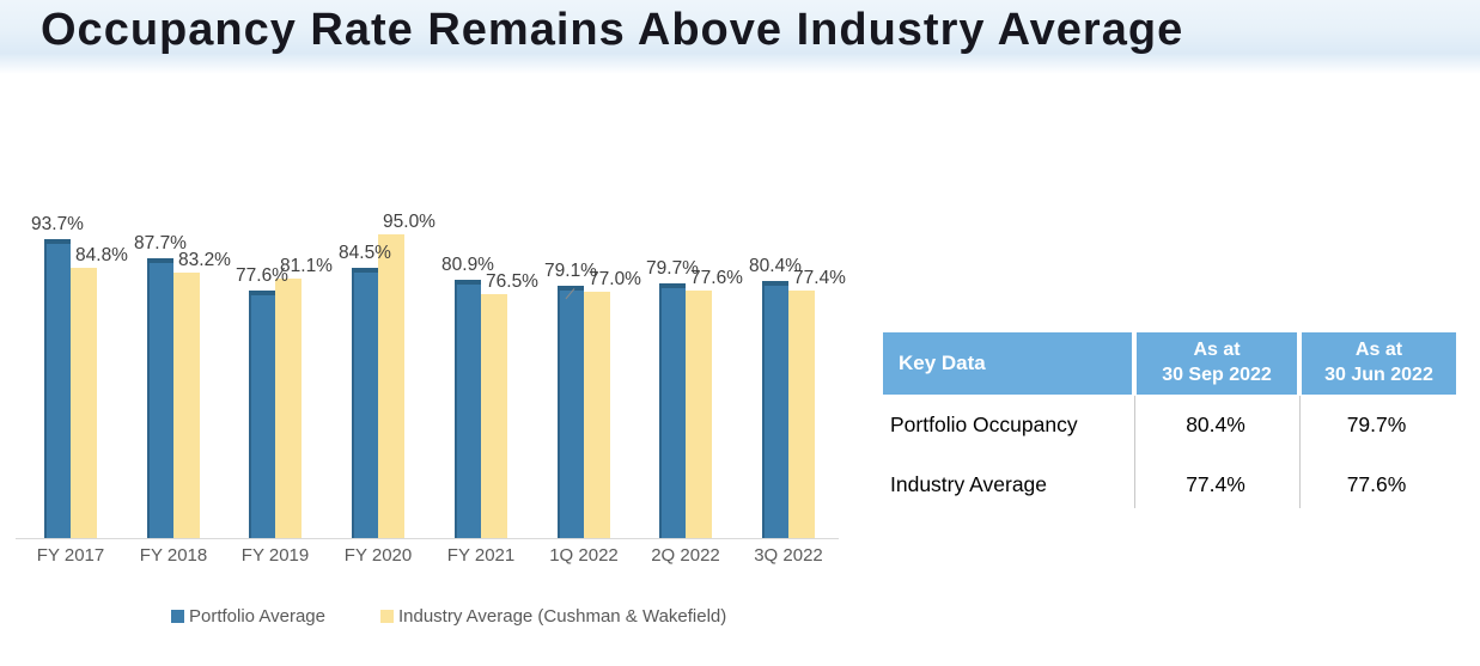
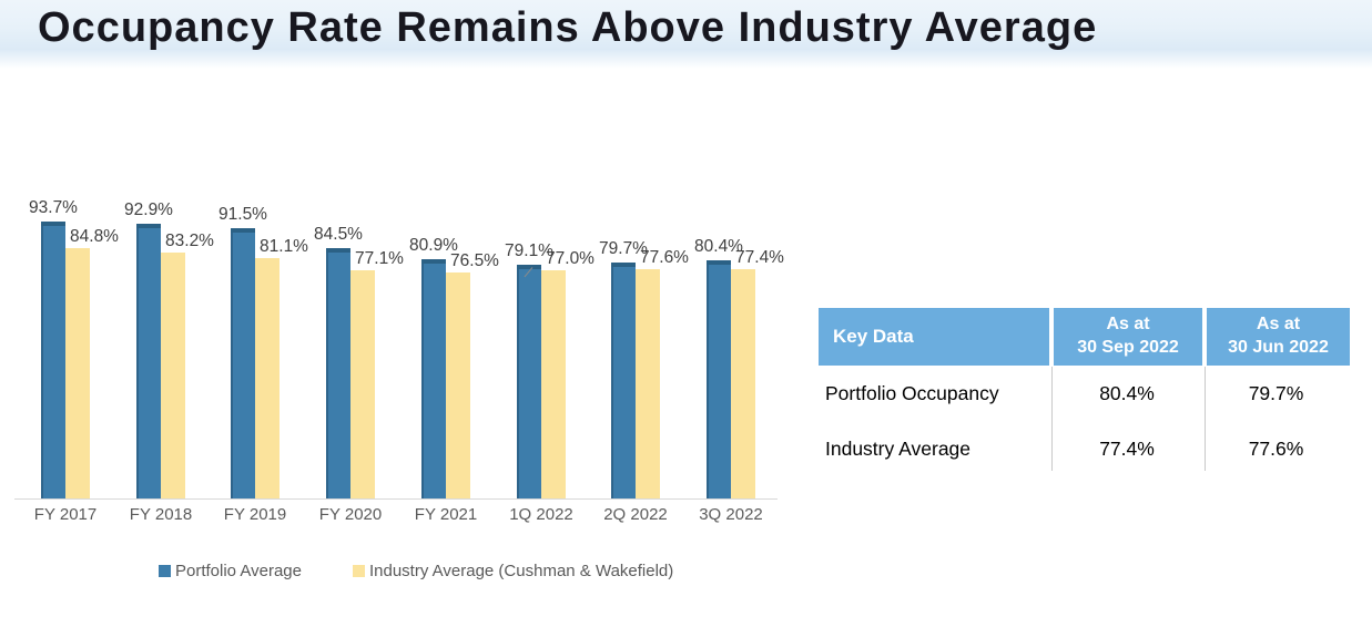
Portfolio Average/FY 2018: 87.7% -> 92.9%
Portfolio Average/FY 2019: 77.6% -> 91.5%
Industry Average (Cushman & Wakefield)/FY 2020: 95.0% -> 77.1%
